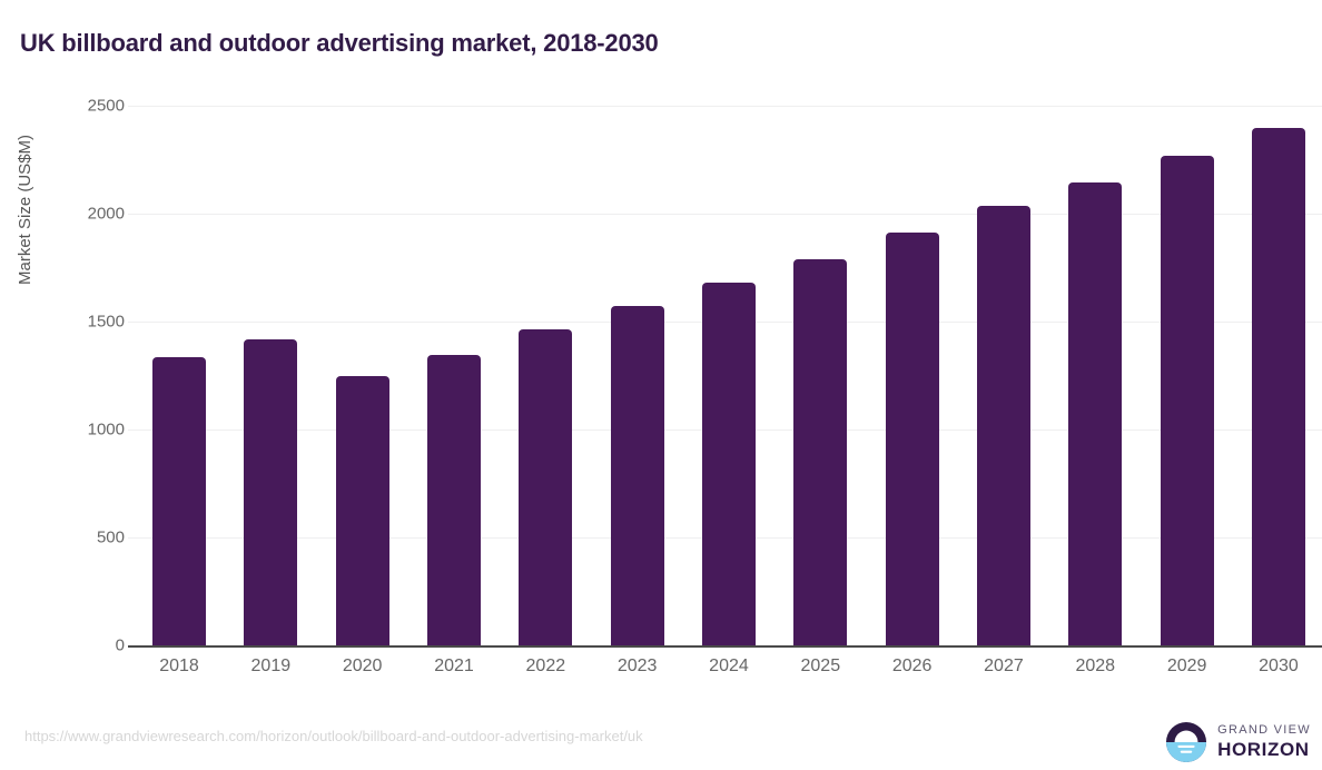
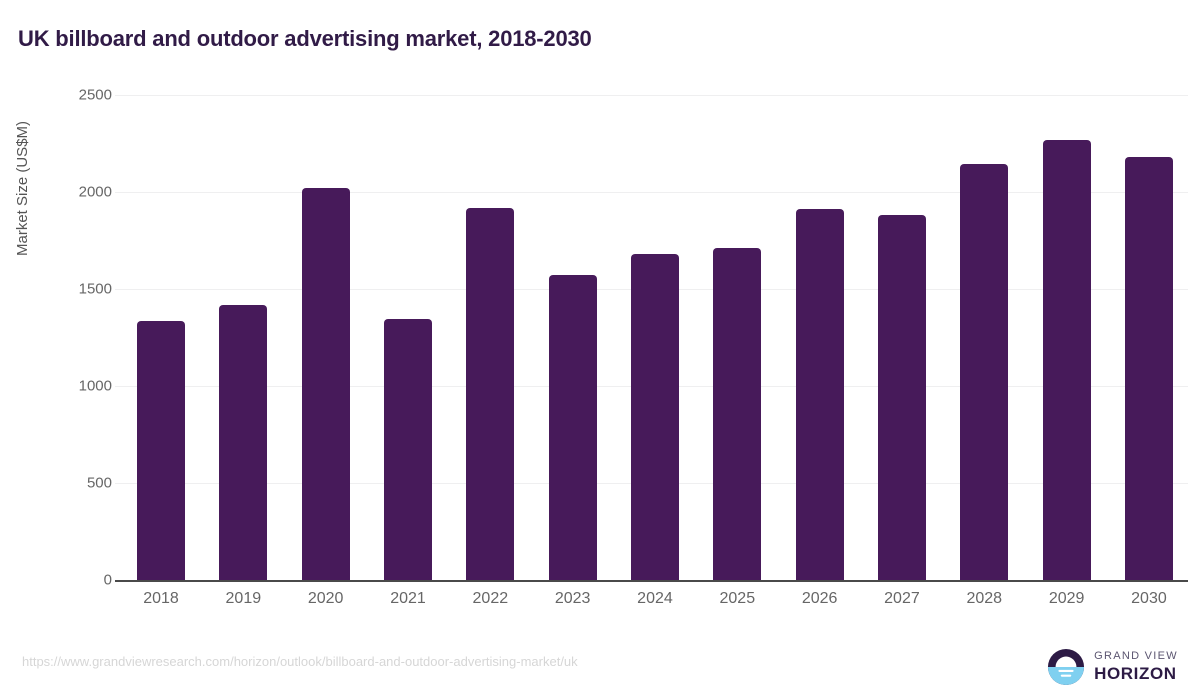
2020: 1250 -> 2020
2022: 1460 -> 1920
2025: 1790 -> 1710
2027: 2040 -> 1880
2030: 2400 -> 2180
